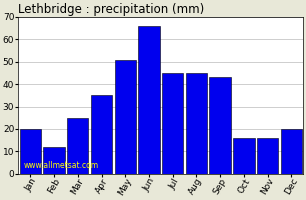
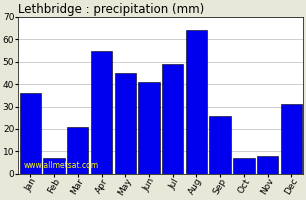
Jan: 20 -> 36
Feb: 12 -> 7
Mar: 25 -> 21
Apr: 35 -> 55
May: 51 -> 45
Jun: 66 -> 41
Jul: 45 -> 49
Aug: 45 -> 64
Sep: 43 -> 26
Oct: 16 -> 7
Nov: 16 -> 8
Dec: 20 -> 31
